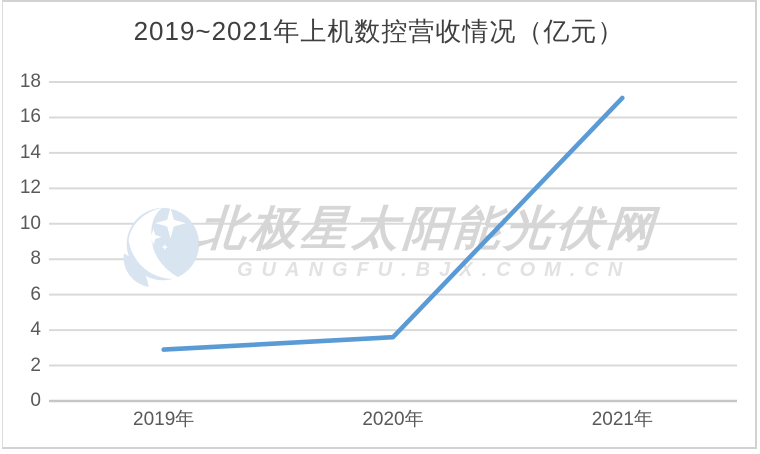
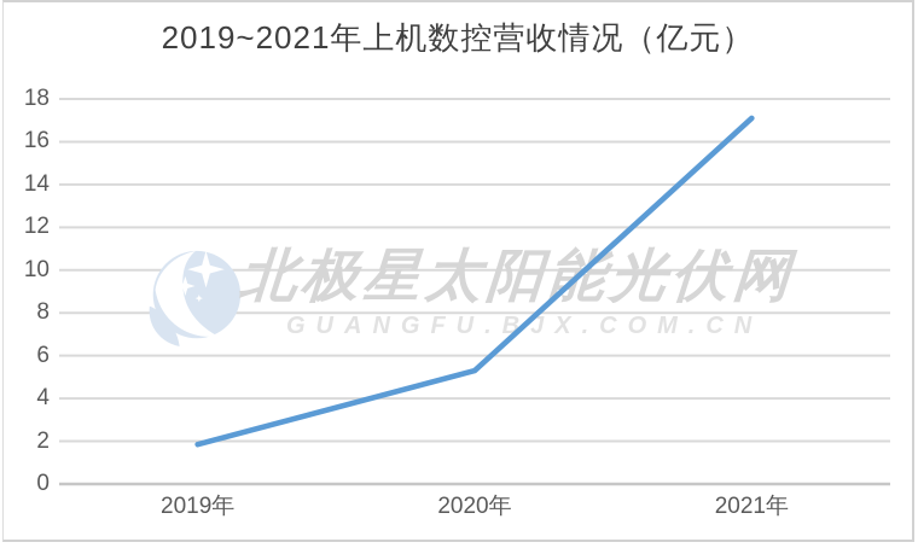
2019年: 2.9 -> 1.9
2020年: 3.6 -> 5.3
